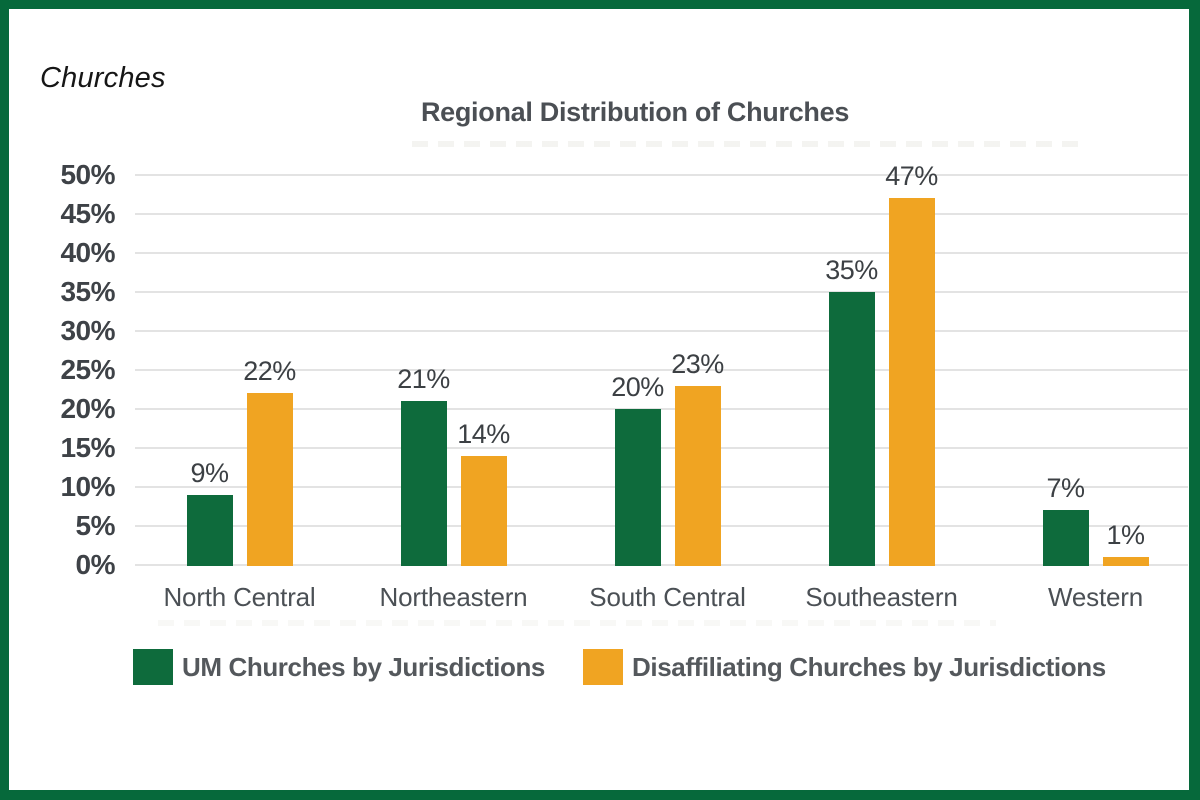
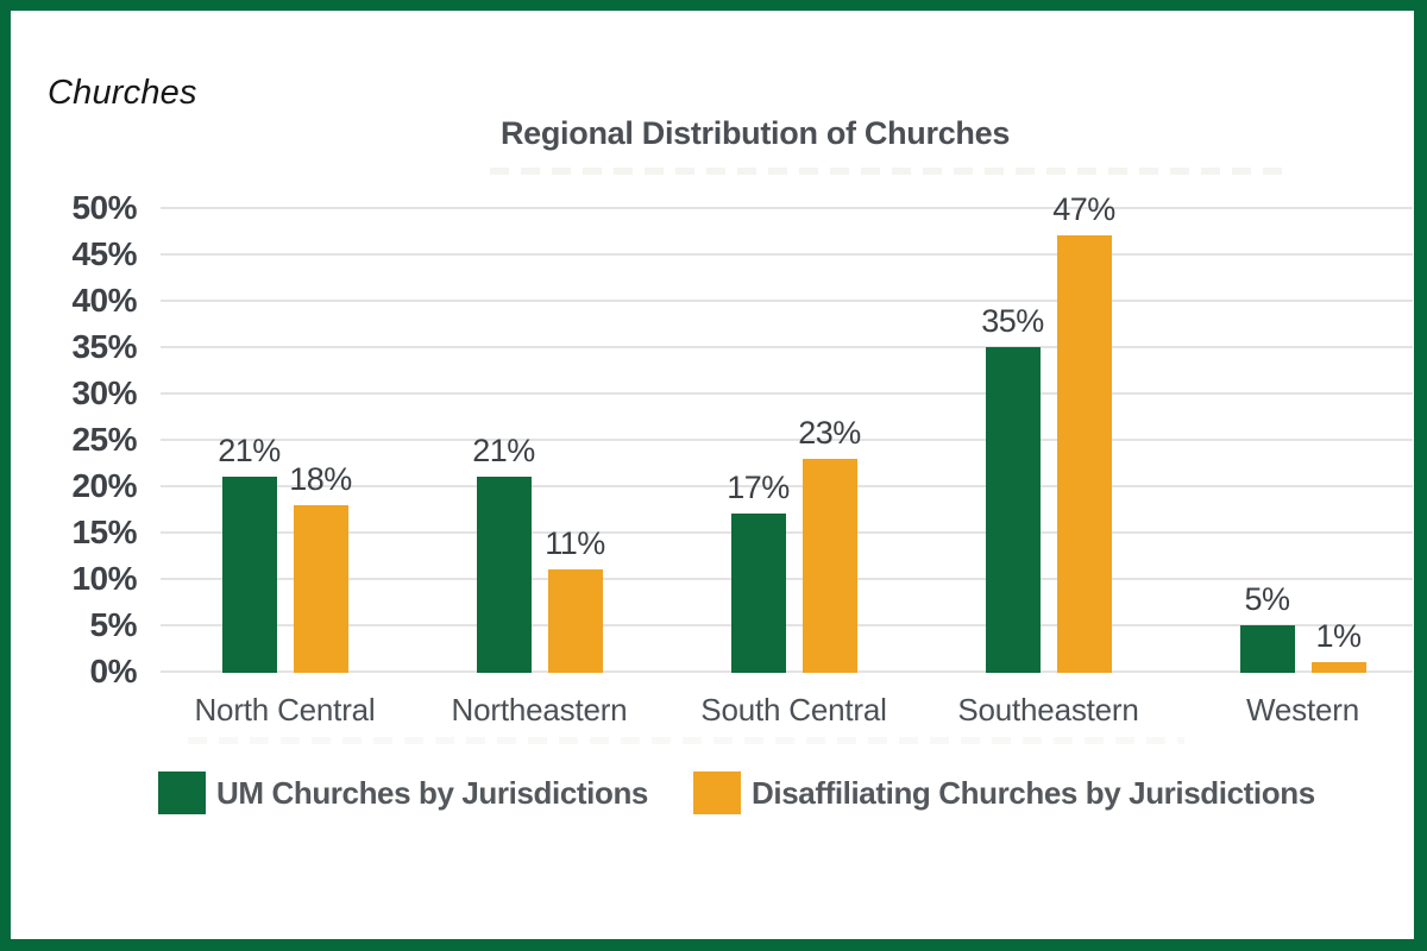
UM Churches by Jurisdictions/North Central: 9% -> 21%
Disaffiliating Churches by Jurisdictions/North Central: 22% -> 18%
Disaffiliating Churches by Jurisdictions/Northeastern: 14% -> 11%
UM Churches by Jurisdictions/South Central: 20% -> 17%
UM Churches by Jurisdictions/Western: 7% -> 5%
